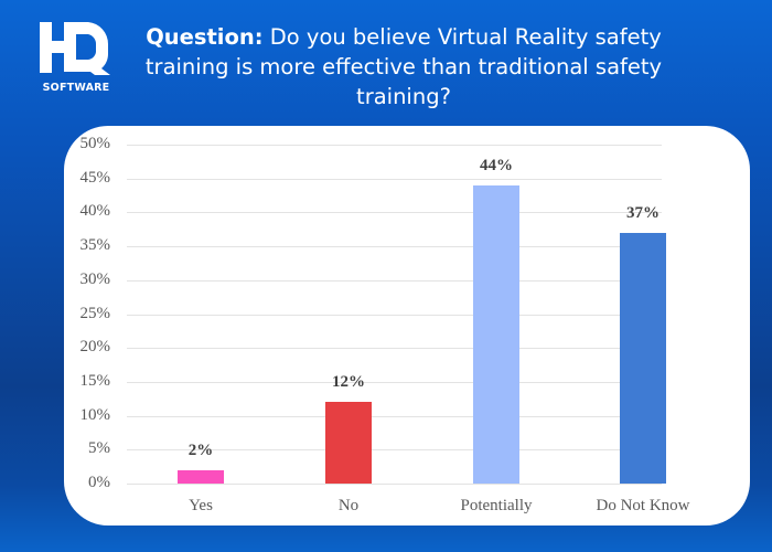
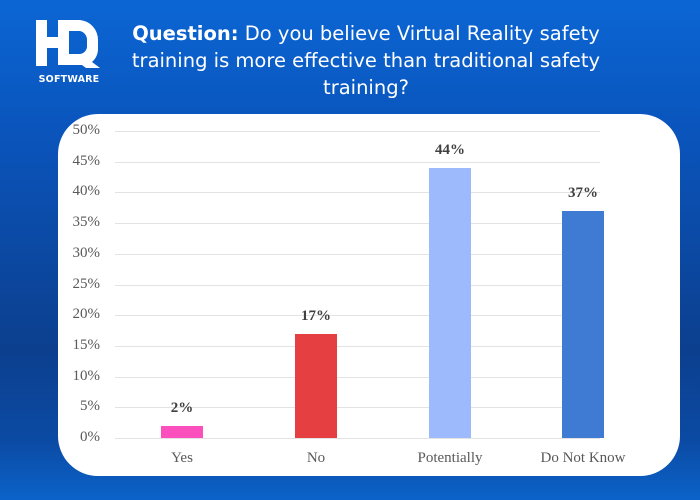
No: 12% -> 17%
